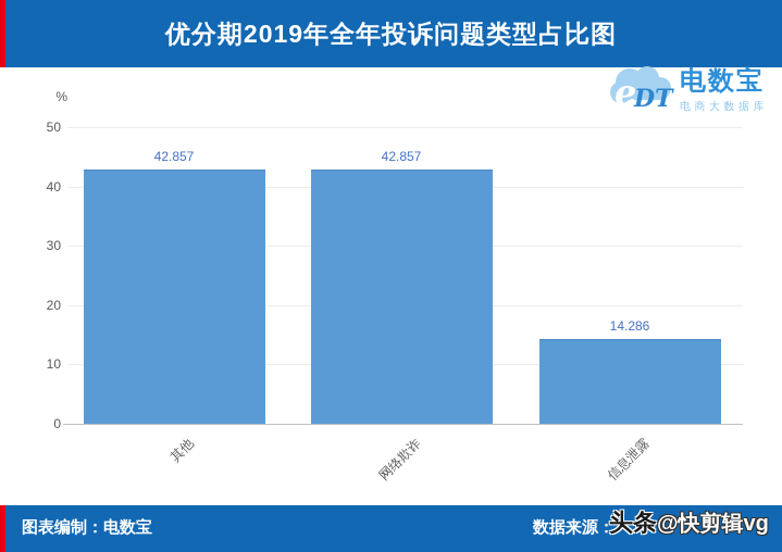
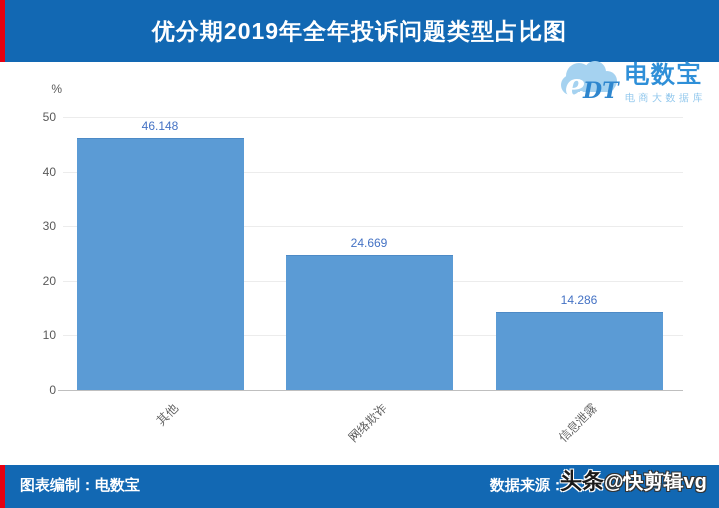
其他: 42.857 -> 46.148
网络欺诈: 42.857 -> 24.669
